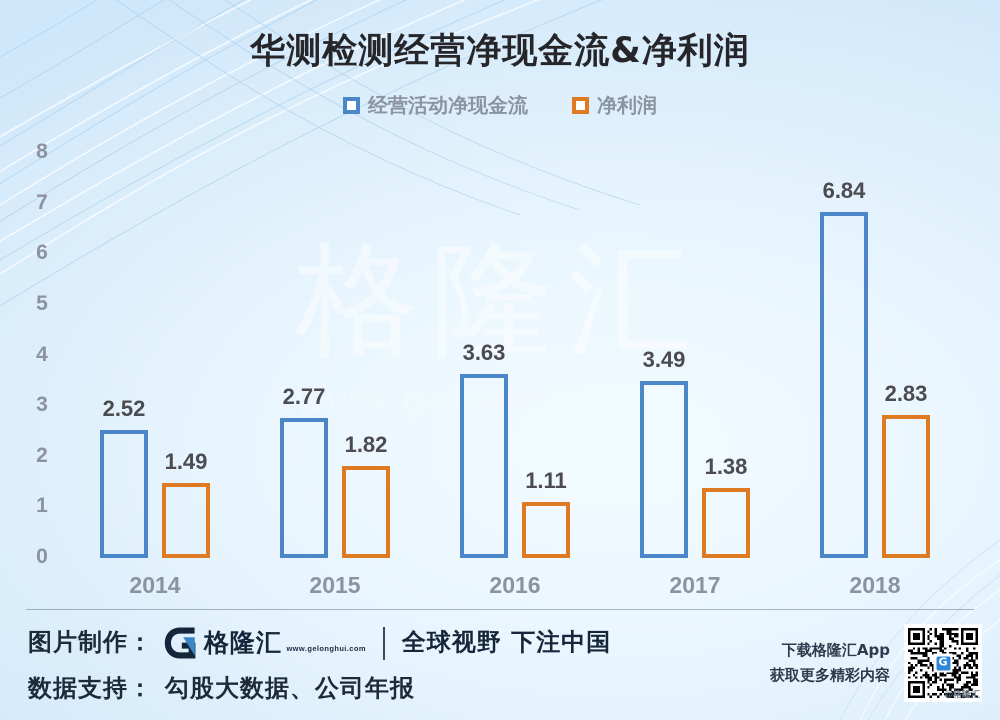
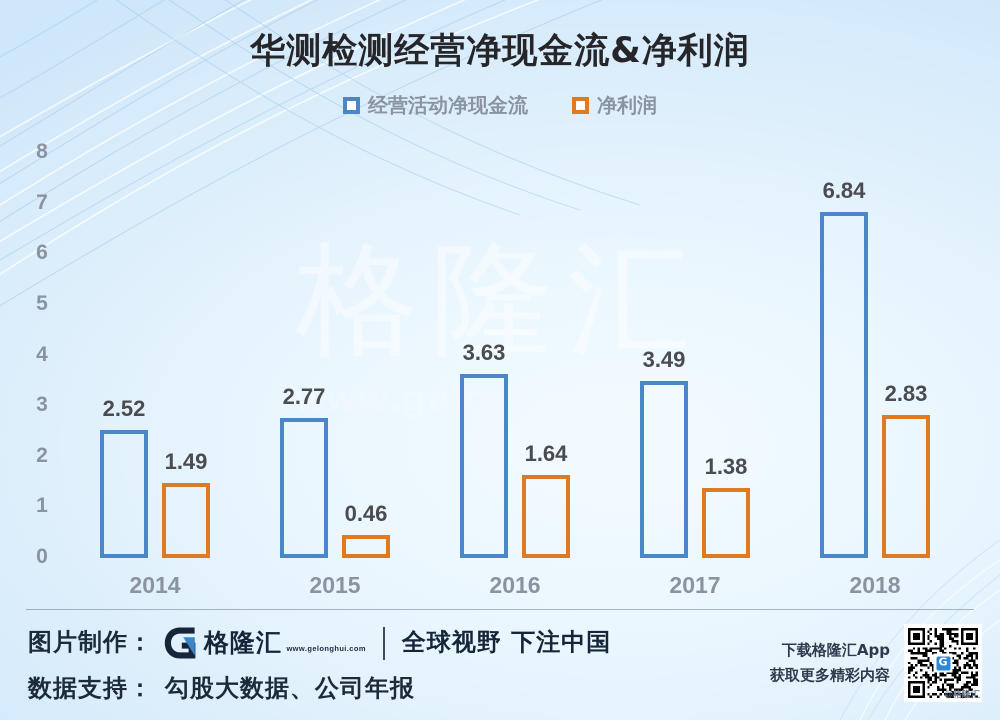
净利润/2015: 1.82 -> 0.46
净利润/2016: 1.11 -> 1.64
